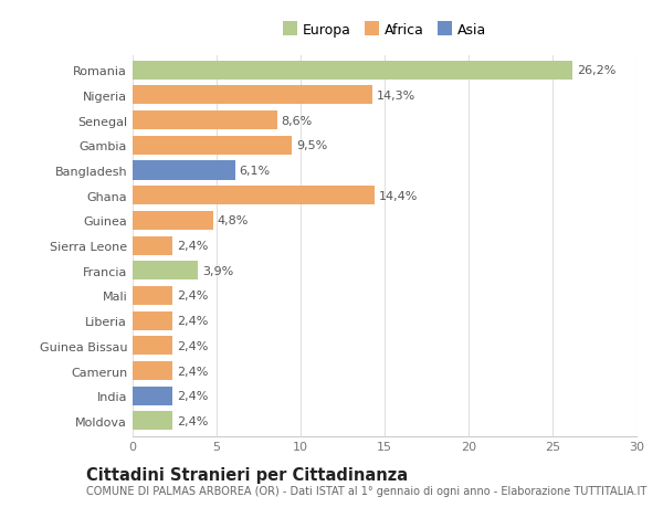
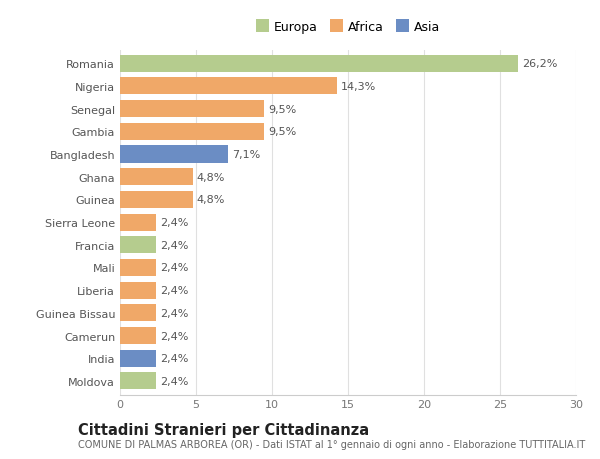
Senegal: 8,6% -> 9,5%
Bangladesh: 6,1% -> 7,1%
Ghana: 14,4% -> 4,8%
Francia: 3,9% -> 2,4%
